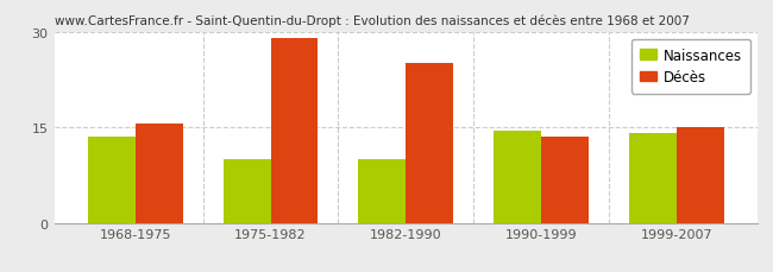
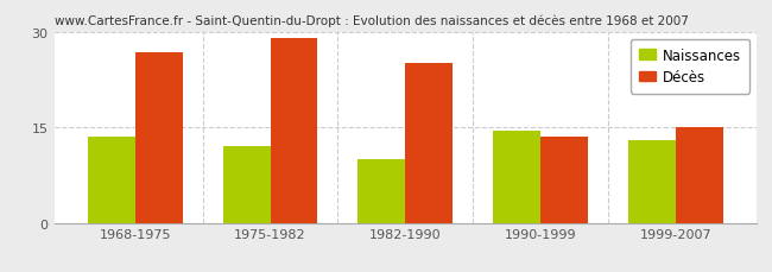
Décès/1968-1975: 15.5 -> 26.8
Naissances/1975-1982: 10.0 -> 12.0
Naissances/1999-2007: 14.0 -> 13.0
